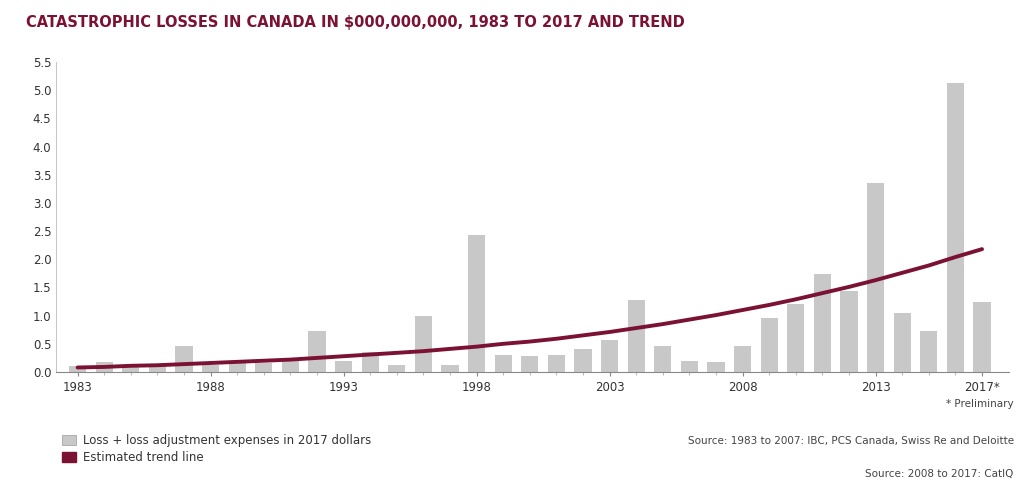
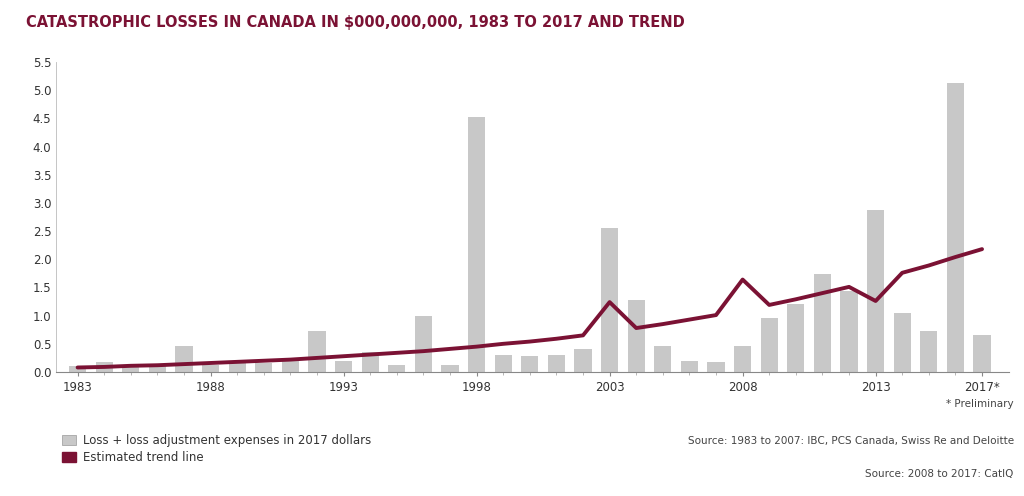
Loss + loss adjustment expenses in 2017 dollars/1998: 2.43 -> 4.52
Loss + loss adjustment expenses in 2017 dollars/2003: 0.57 -> 2.56
Estimated trend line/2003: 0.71 -> 1.24
Estimated trend line/2008: 1.10 -> 1.64
Loss + loss adjustment expenses in 2017 dollars/2013: 3.35 -> 2.88
Estimated trend line/2013: 1.63 -> 1.26
Loss + loss adjustment expenses in 2017 dollars/2017*: 1.25 -> 0.66
